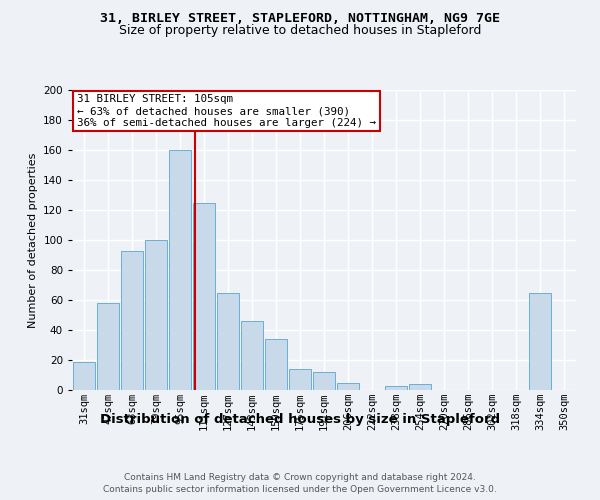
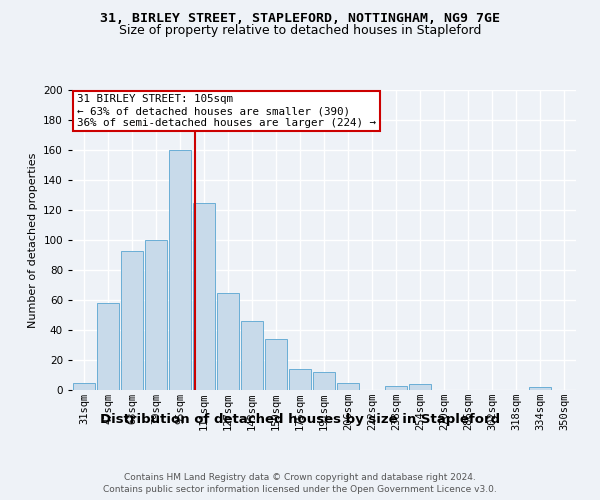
31sqm: 19 -> 5
334sqm: 65 -> 2
